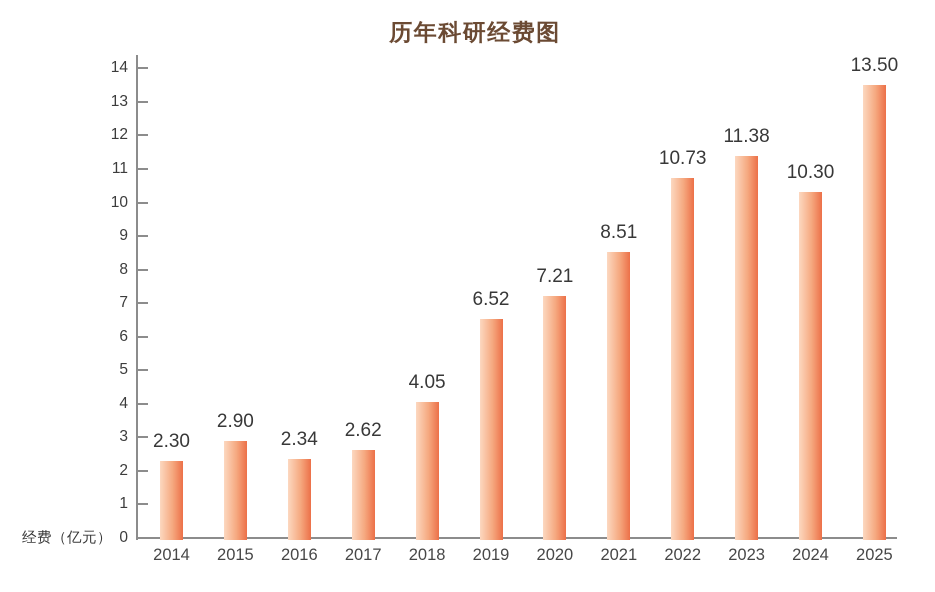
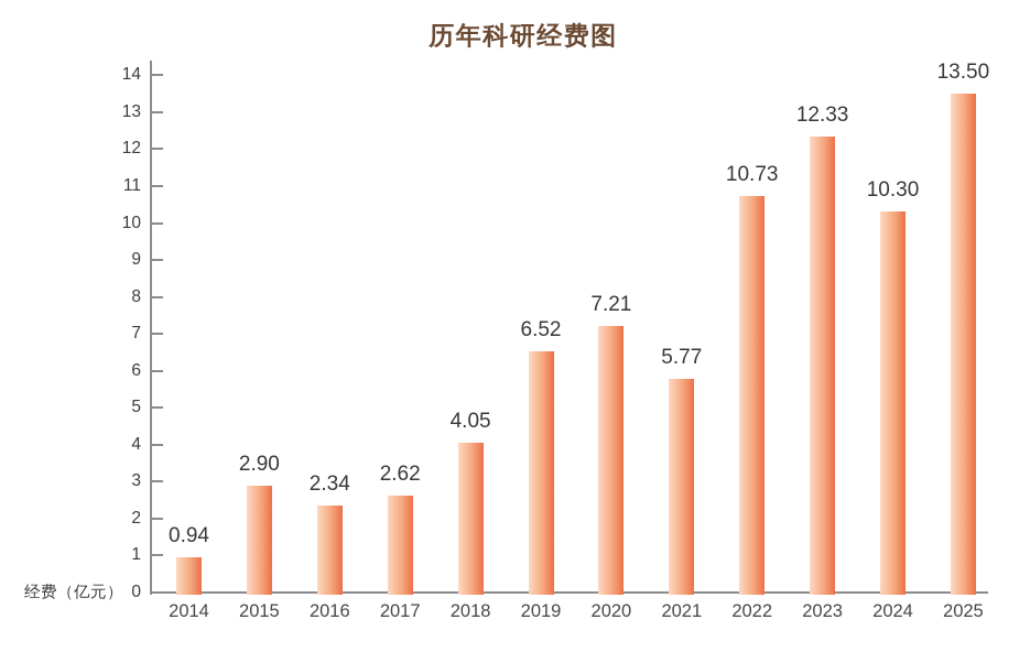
2014: 2.30 -> 0.94
2021: 8.51 -> 5.77
2023: 11.38 -> 12.33
